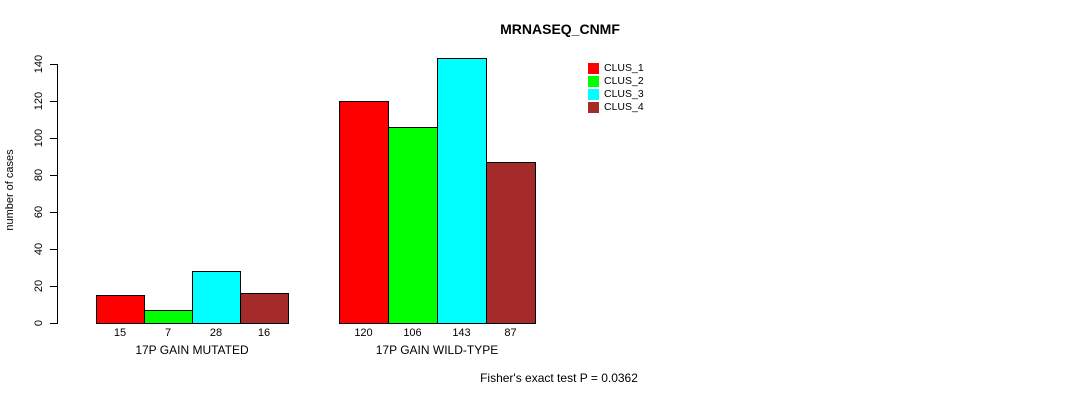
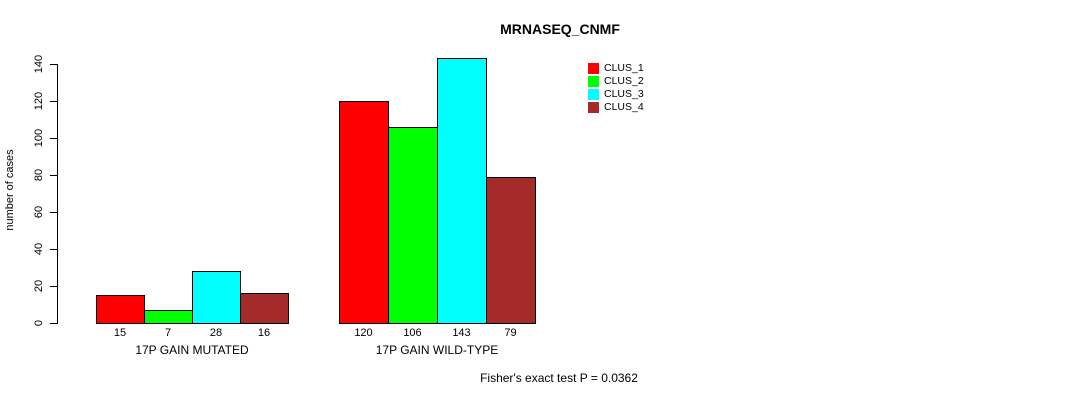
CLUS_4/17P GAIN WILD-TYPE: 87 -> 79
